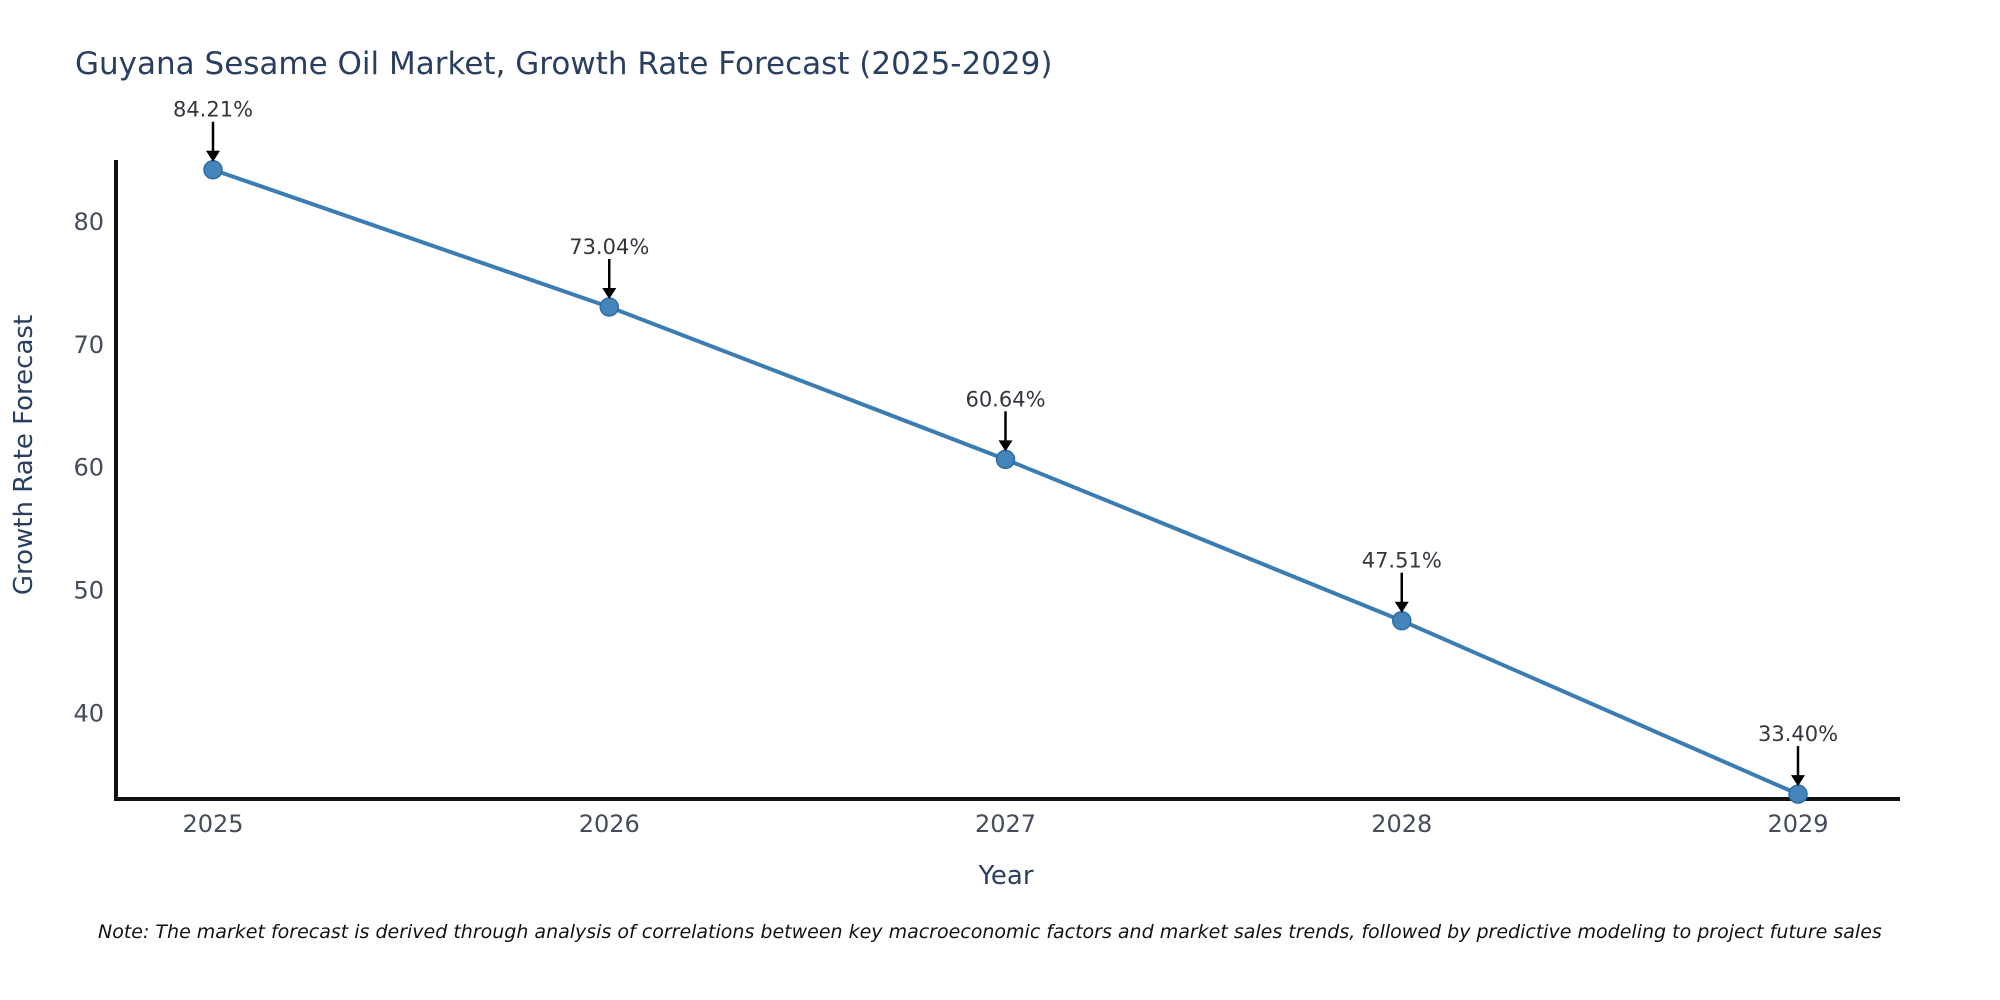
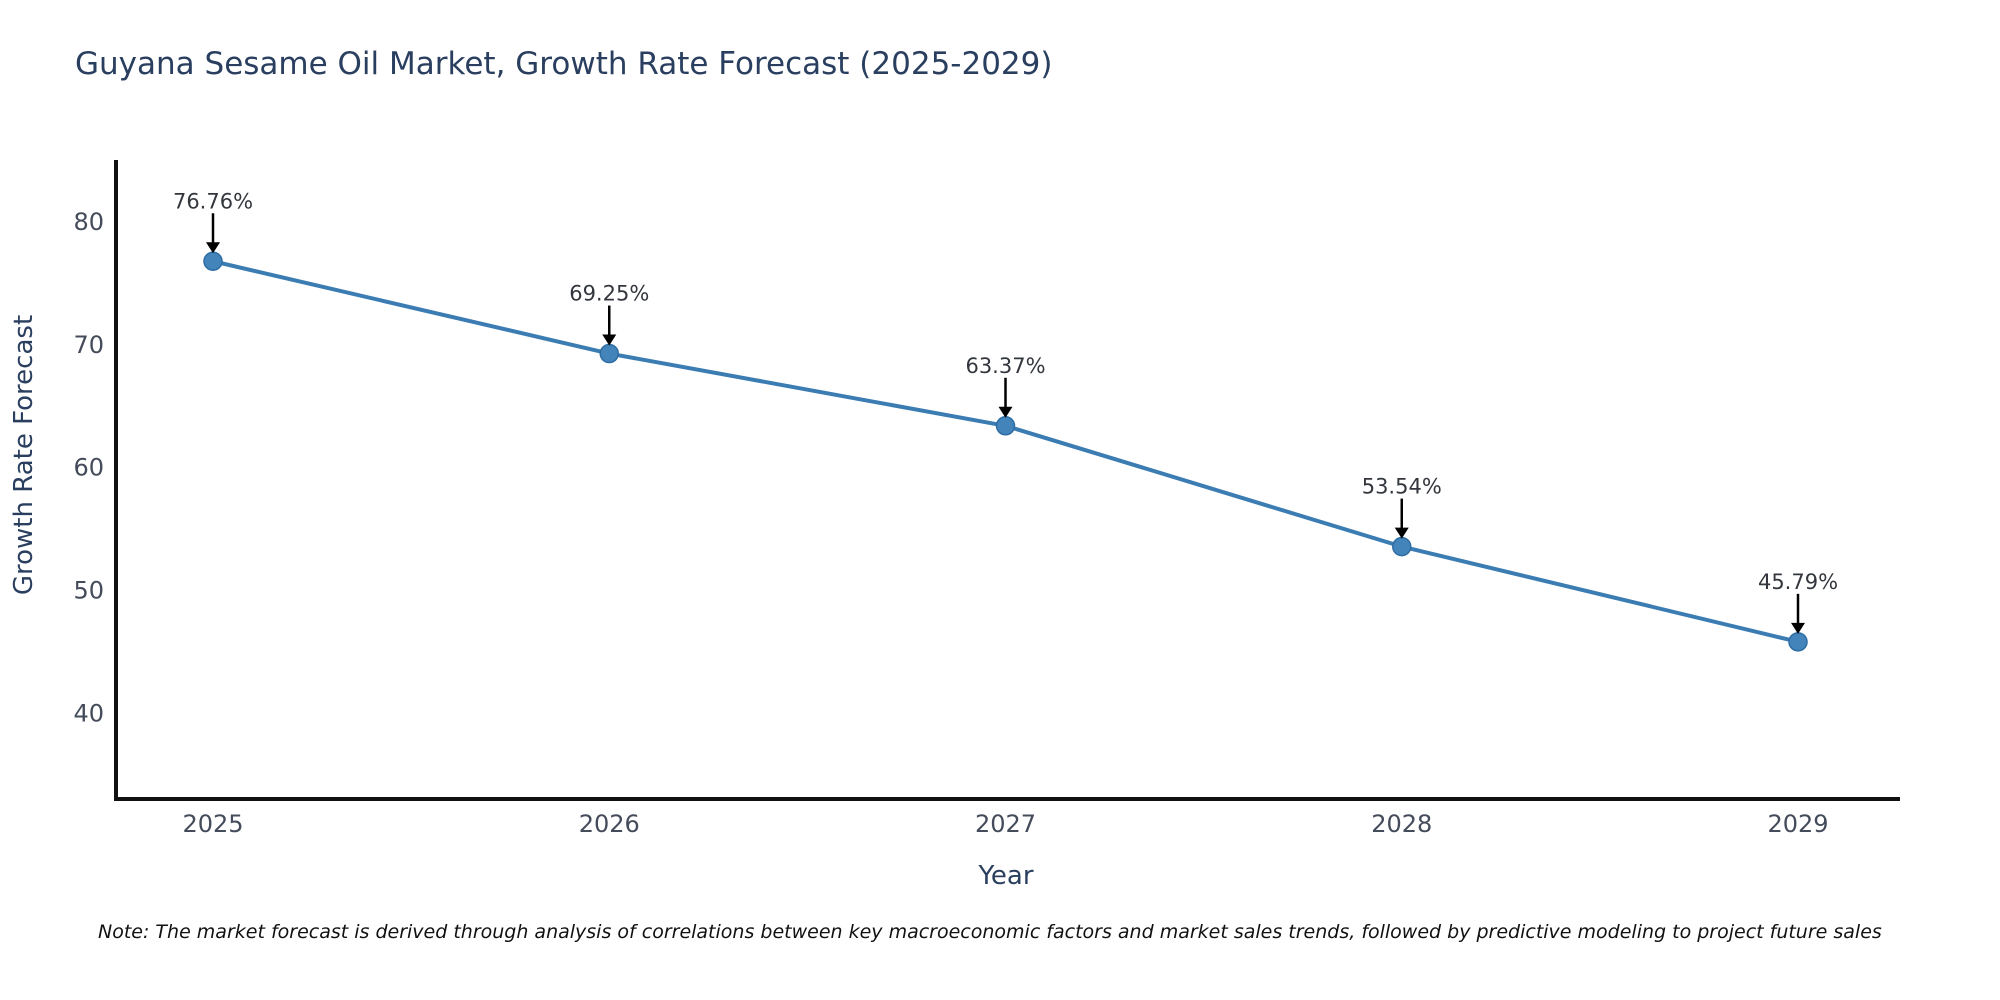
2025: 84.21% -> 76.76%
2026: 73.04% -> 69.25%
2027: 60.64% -> 63.37%
2028: 47.51% -> 53.54%
2029: 33.40% -> 45.79%
